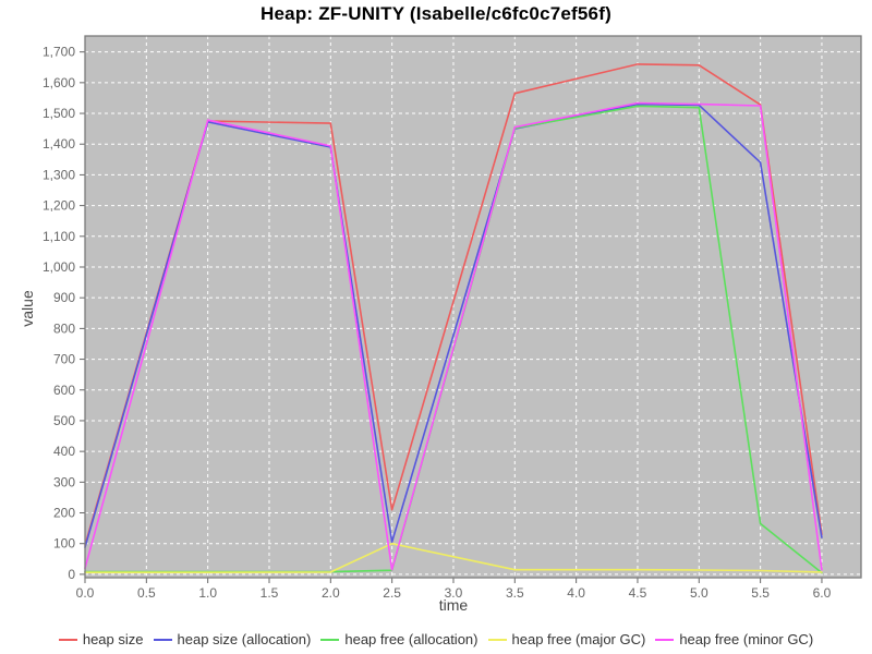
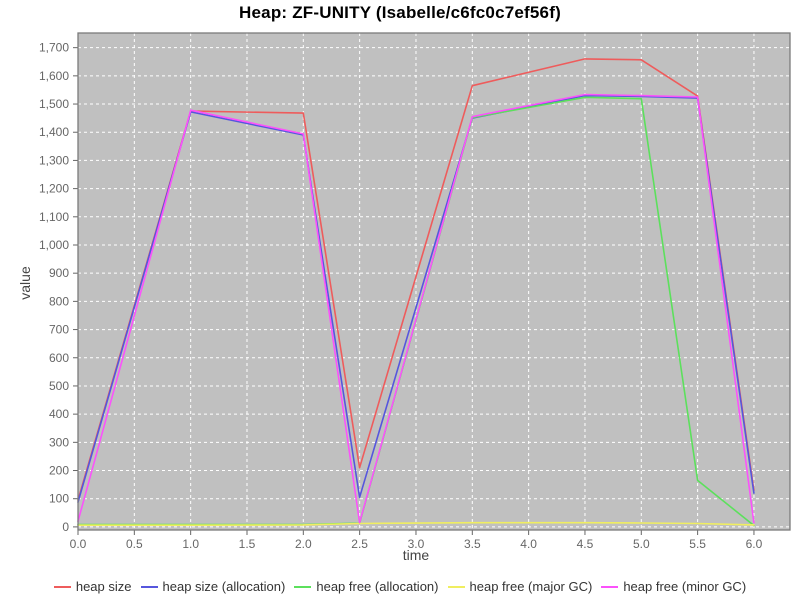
heap free (major GC)/2.5: 100 -> 10
heap size (allocation)/5.5: 1340 -> 1520
